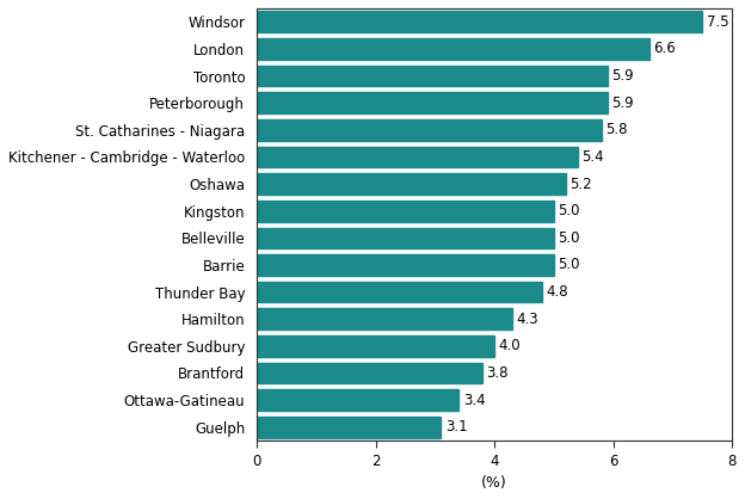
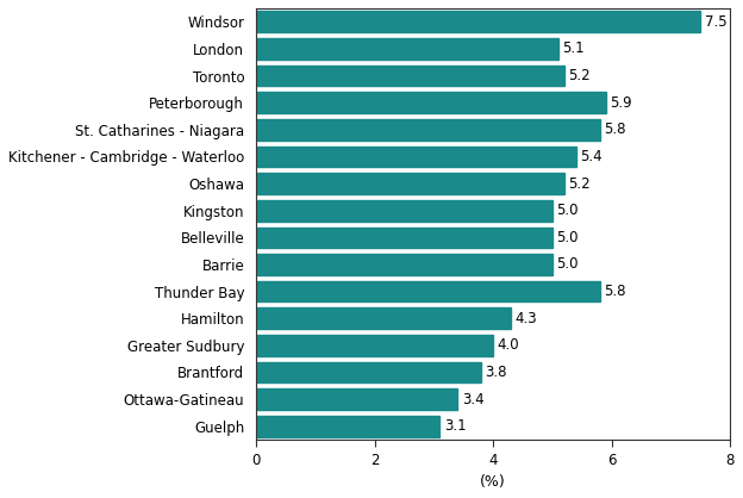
London: 6.6 -> 5.1
Toronto: 5.9 -> 5.2
Thunder Bay: 4.8 -> 5.8
